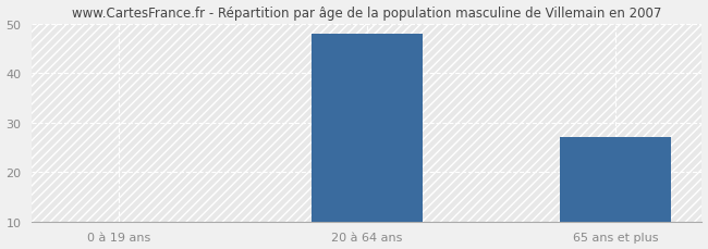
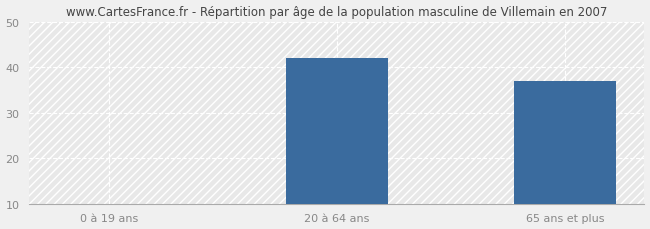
20 à 64 ans: 48 -> 42
65 ans et plus: 27 -> 37
